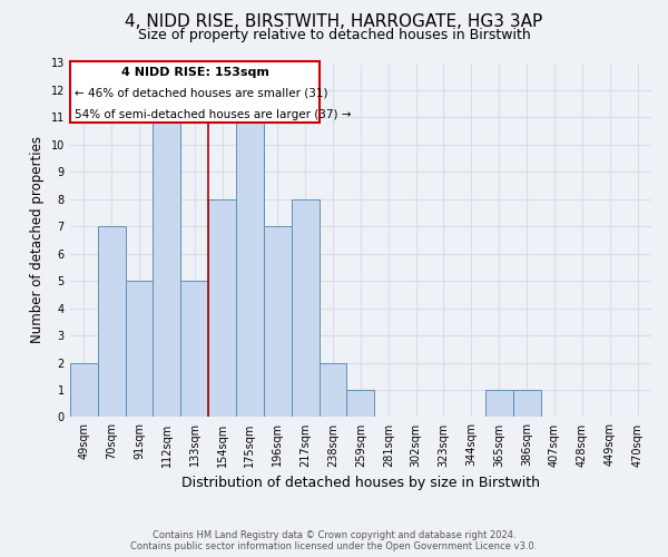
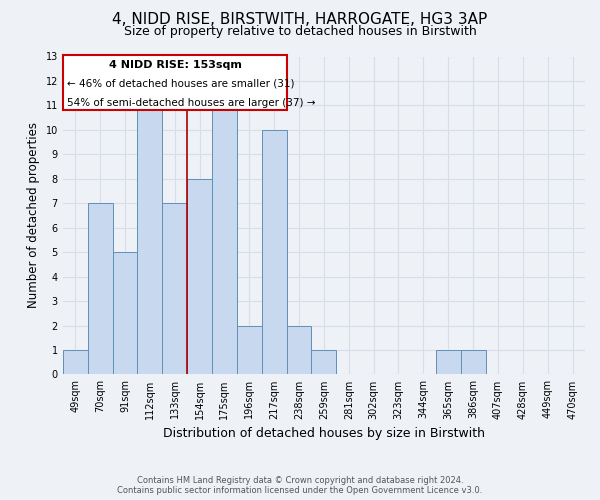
49sqm: 2 -> 1
133sqm: 5 -> 7
196sqm: 7 -> 2
217sqm: 8 -> 10
